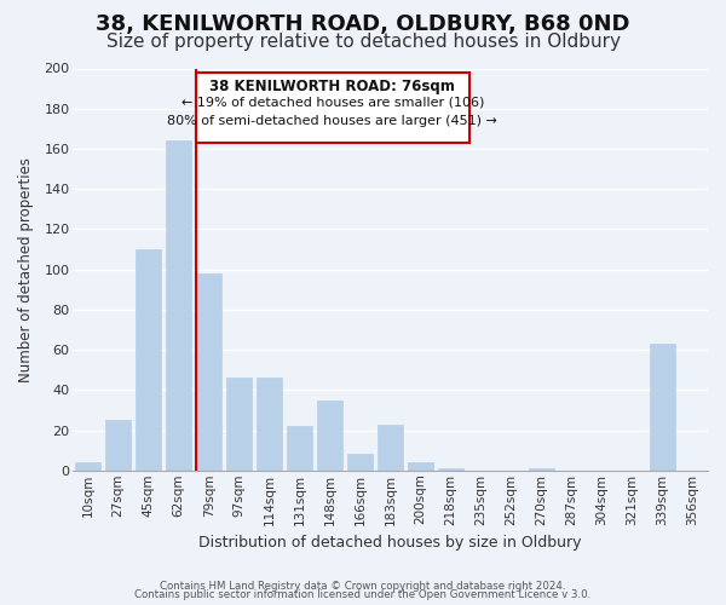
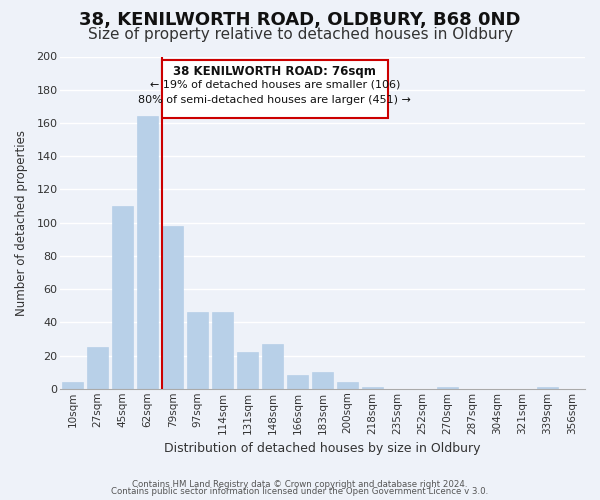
148sqm: 35 -> 27
183sqm: 23 -> 10
339sqm: 63 -> 1
